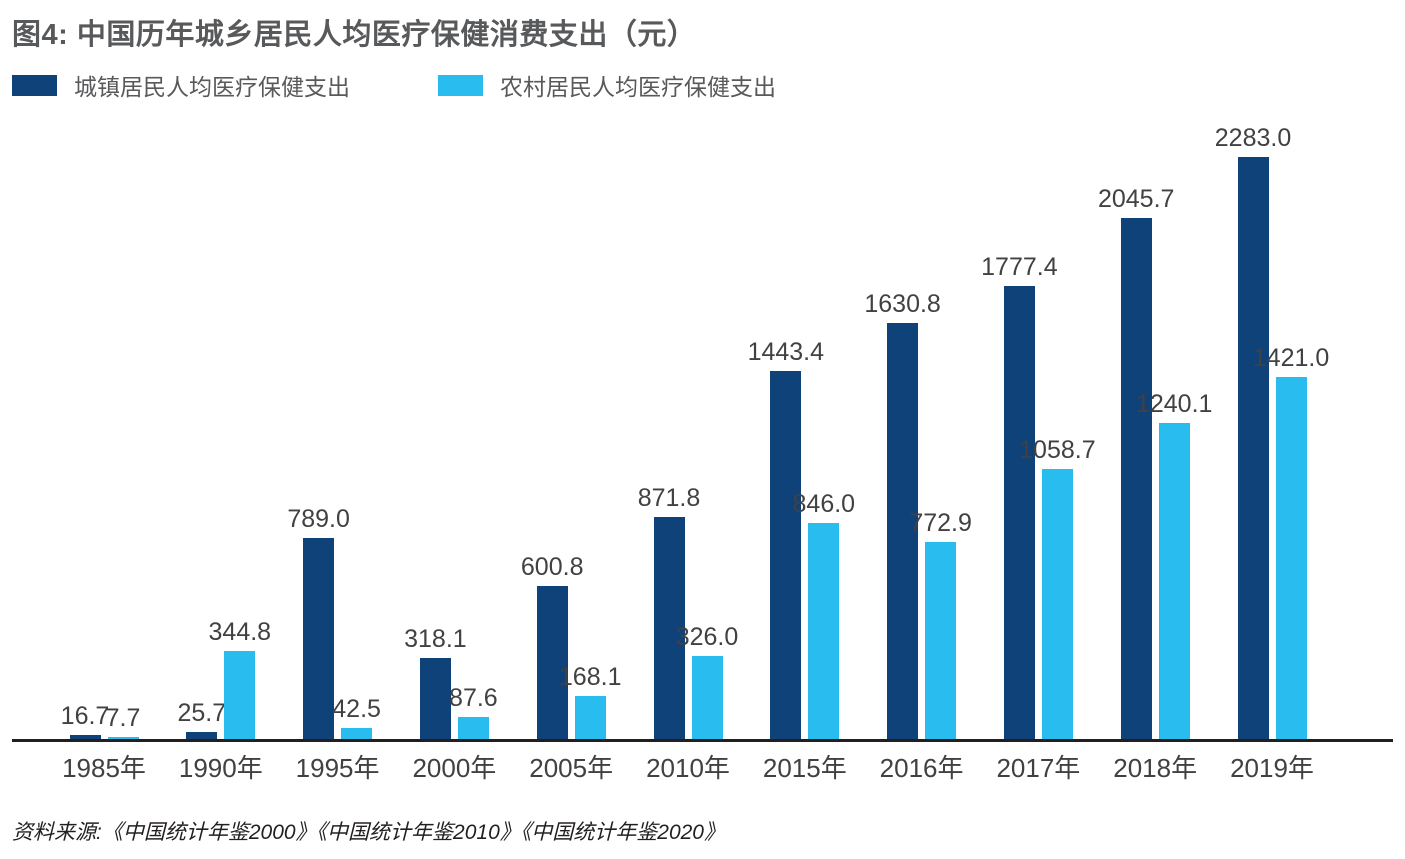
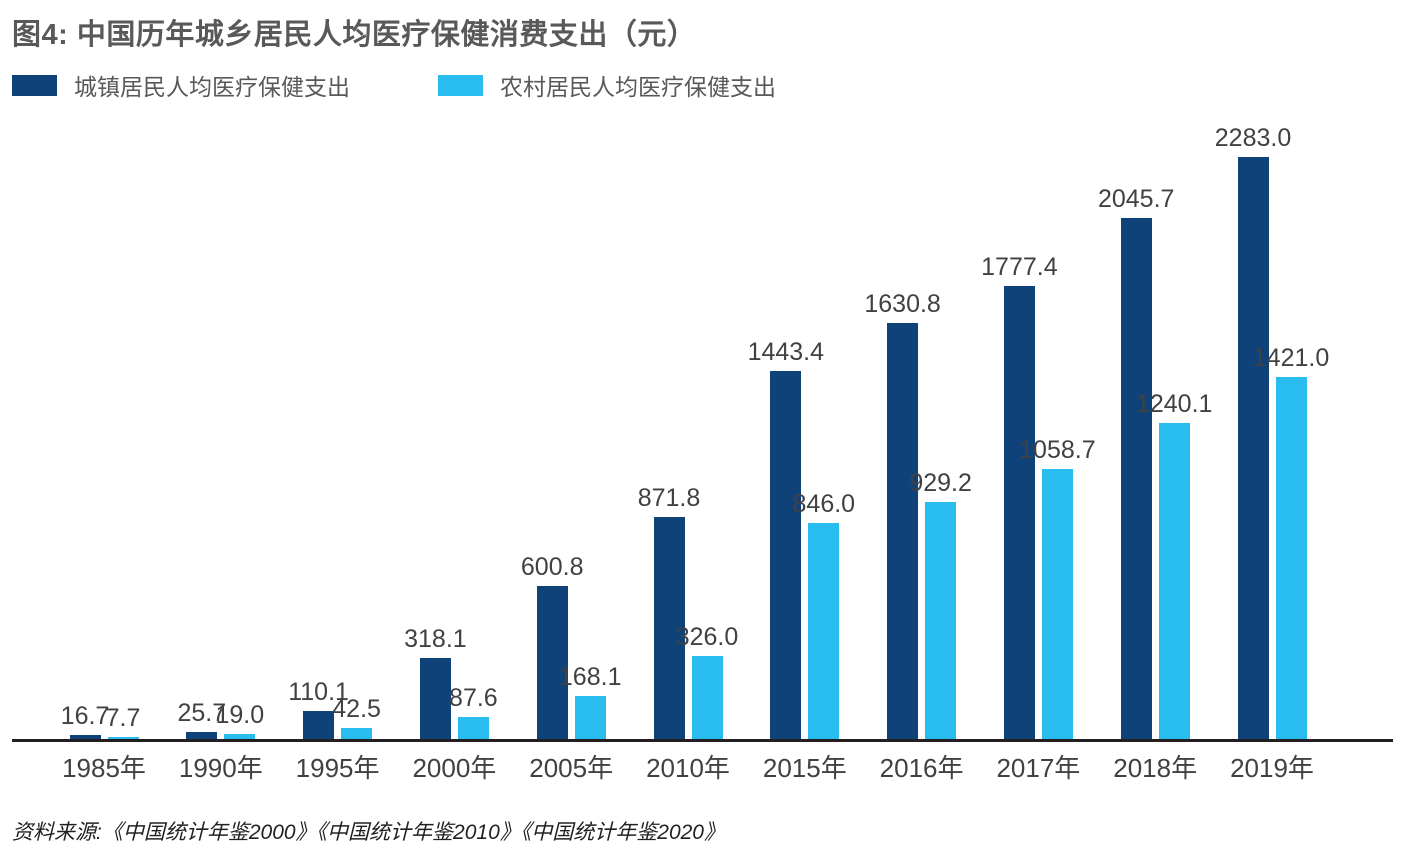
农村居民人均医疗保健支出/1990年: 344.8 -> 19.0
城镇居民人均医疗保健支出/1995年: 789.0 -> 110.1
农村居民人均医疗保健支出/2016年: 772.9 -> 929.2
